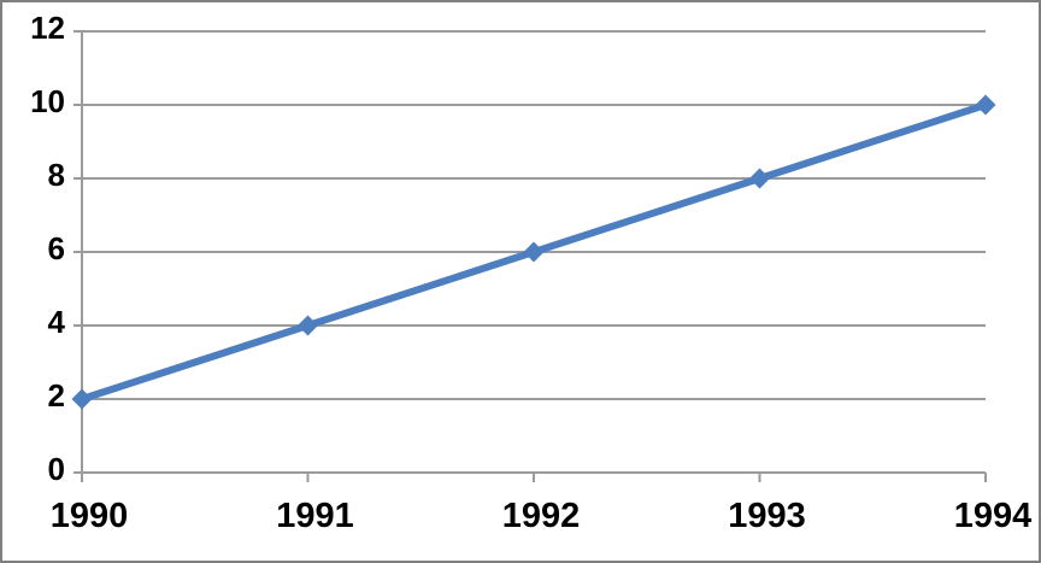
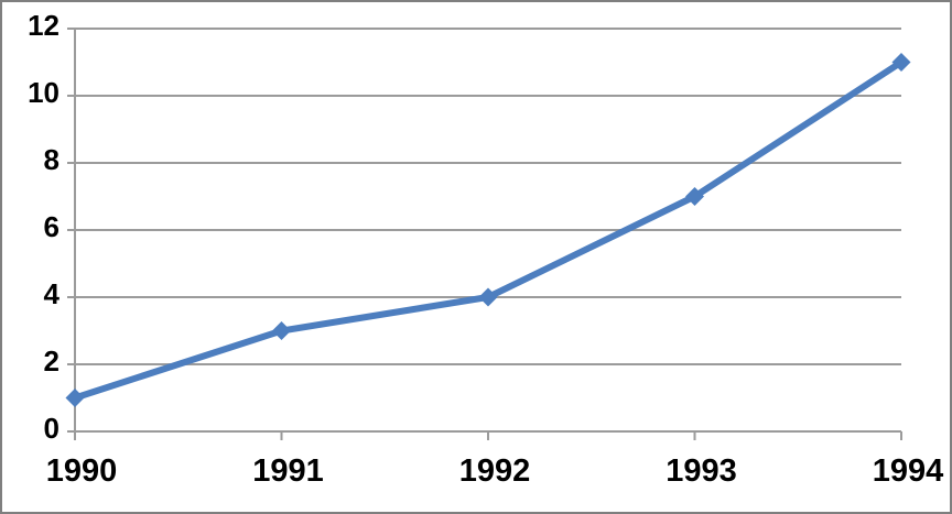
1990: 2 -> 1
1991: 4 -> 3
1992: 6 -> 4
1993: 8 -> 7
1994: 10 -> 11
